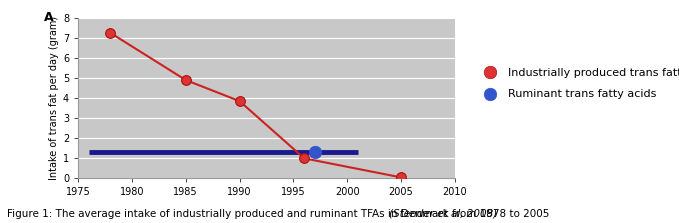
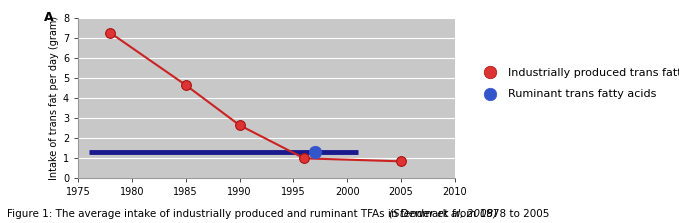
1985: 4.90 -> 4.65
1990: 3.85 -> 2.65
2005: 0.05 -> 0.85
